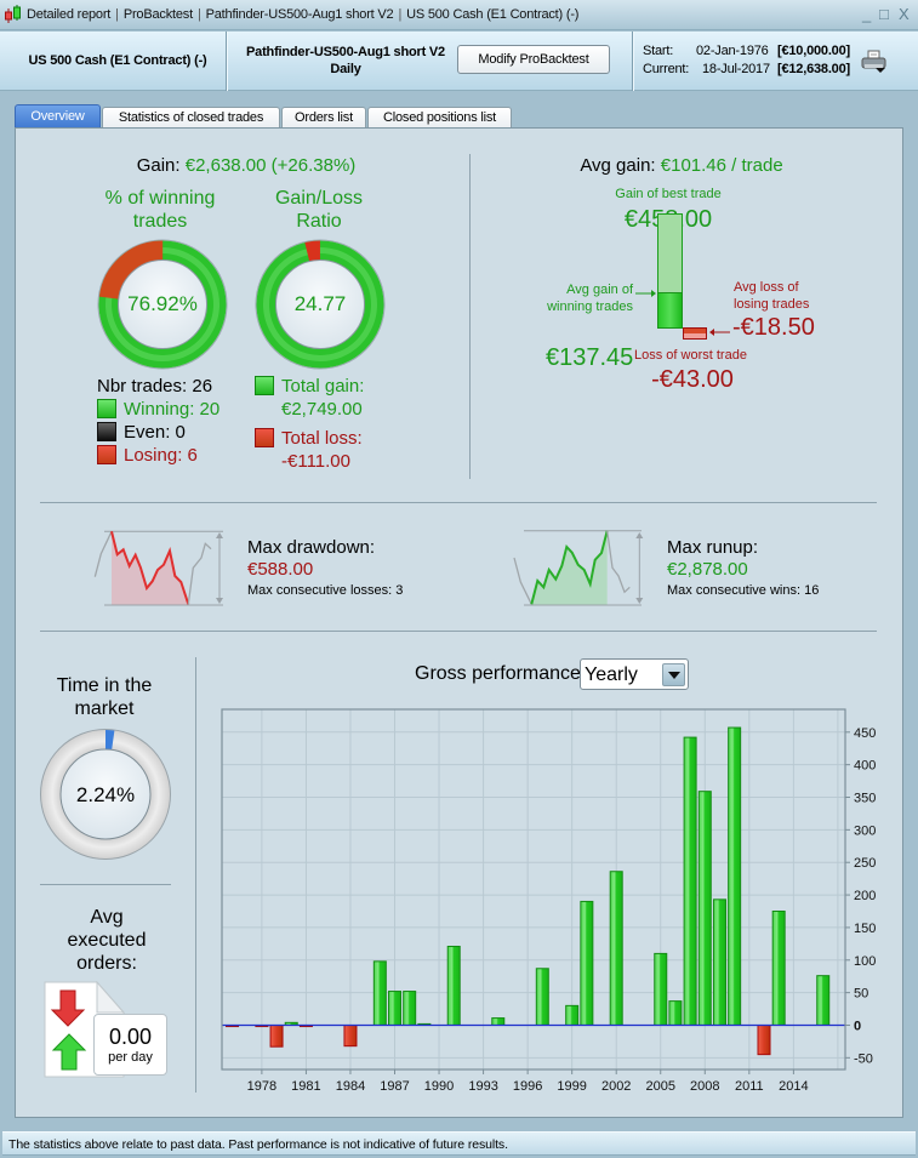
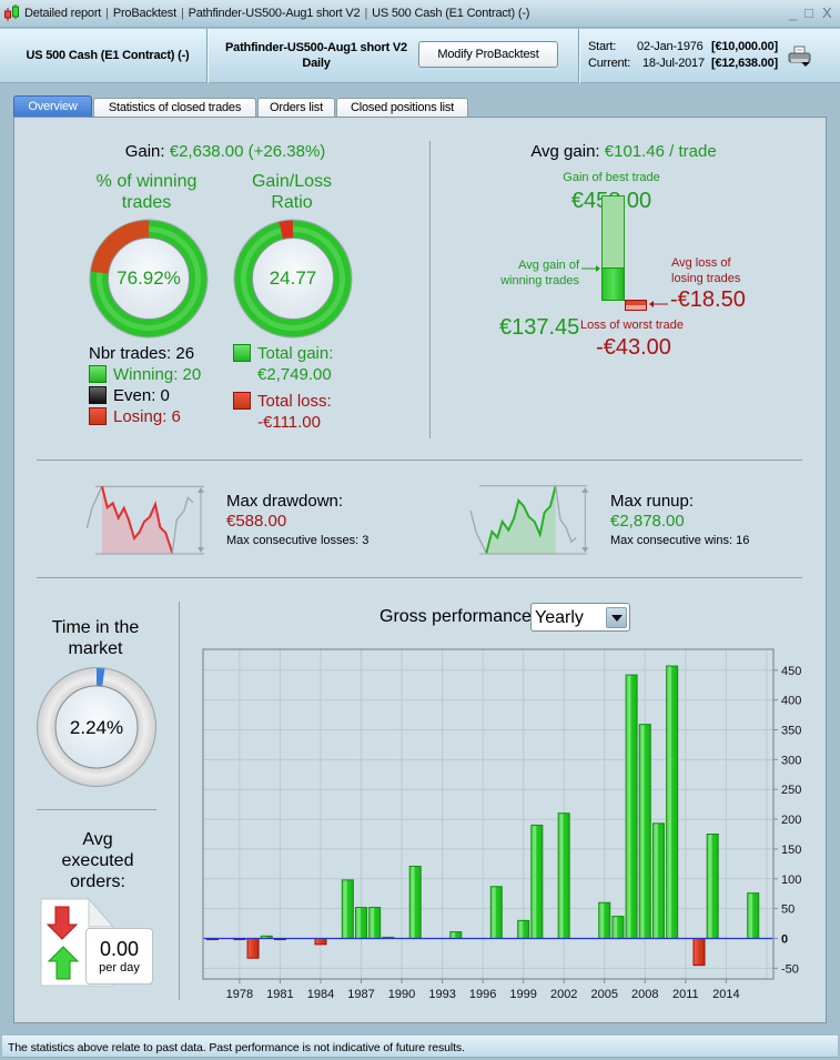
1984: -30 -> -10
2002: 240 -> 210
2005: 110 -> 60
